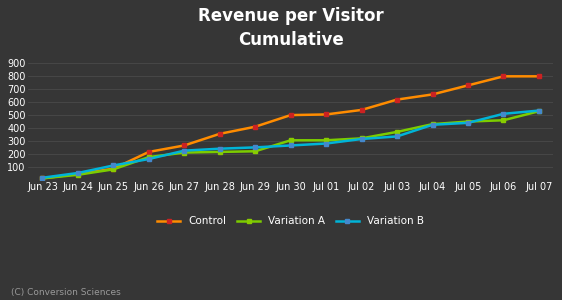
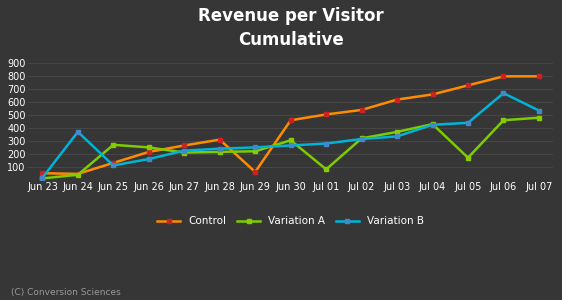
Control/Jun 23: 10 -> 50
Variation B/Jun 24: 50 -> 370
Control/Jun 25: 80 -> 130
Variation A/Jun 25: 80 -> 270
Variation A/Jun 26: 180 -> 250
Control/Jun 28: 360 -> 310
Control/Jun 29: 410 -> 60
Control/Jun 30: 500 -> 460
Variation A/Jul 01: 300 -> 80
Variation A/Jul 05: 450 -> 170
Variation B/Jul 06: 510 -> 670
Variation A/Jul 07: 530 -> 480
